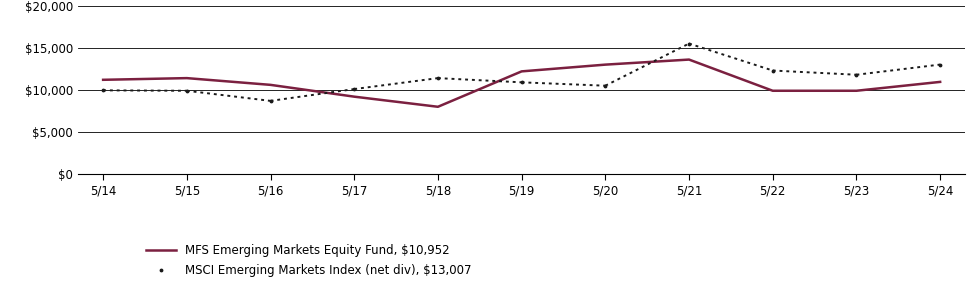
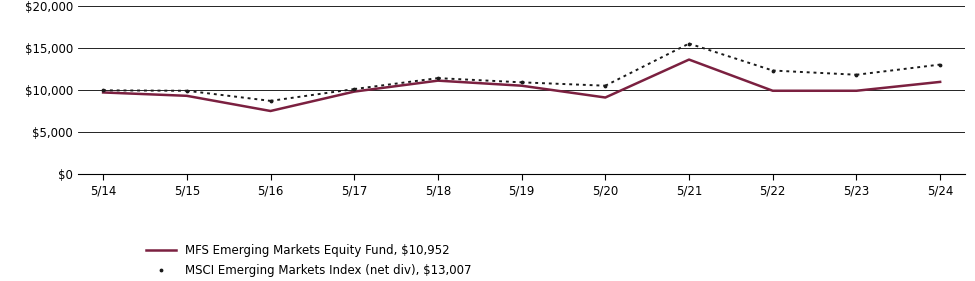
MFS Emerging Markets Equity Fund, $10,952/5/14: $11,200 -> $9,700
MFS Emerging Markets Equity Fund, $10,952/5/15: $11,400 -> $9,300
MFS Emerging Markets Equity Fund, $10,952/5/16: $10,600 -> $7,500
MFS Emerging Markets Equity Fund, $10,952/5/17: $9,200 -> $9,800
MFS Emerging Markets Equity Fund, $10,952/5/18: $8,000 -> $11,100
MFS Emerging Markets Equity Fund, $10,952/5/19: $12,200 -> $10,500
MFS Emerging Markets Equity Fund, $10,952/5/20: $13,000 -> $9,100
